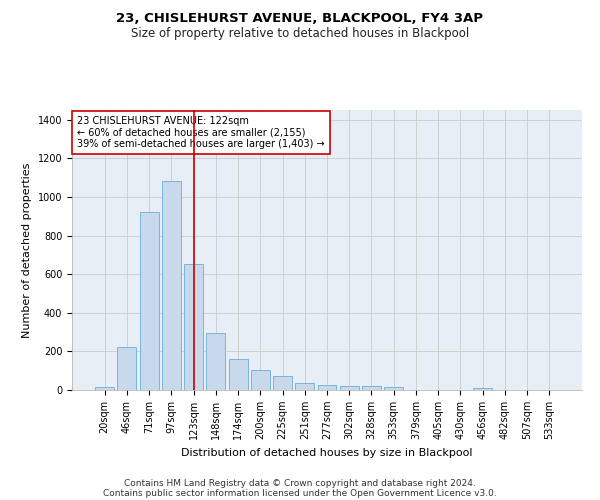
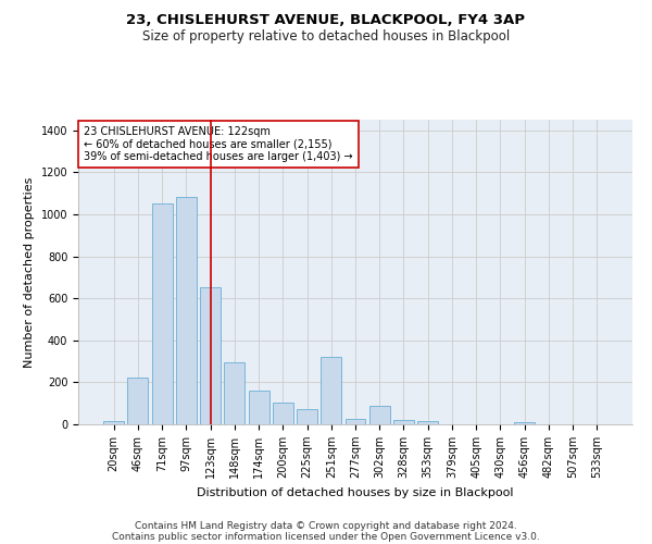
71sqm: 920 -> 1050
251sqm: 40 -> 320
302sqm: 20 -> 90
